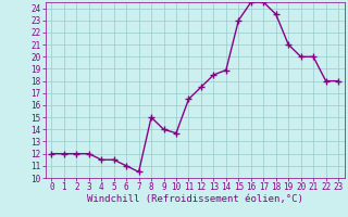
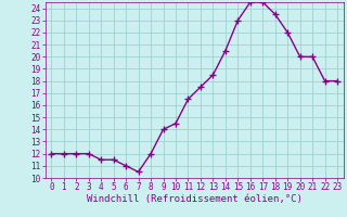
8: 15.0 -> 12.0
10: 13.7 -> 14.5
14: 18.9 -> 20.5
19: 21.0 -> 22.0
